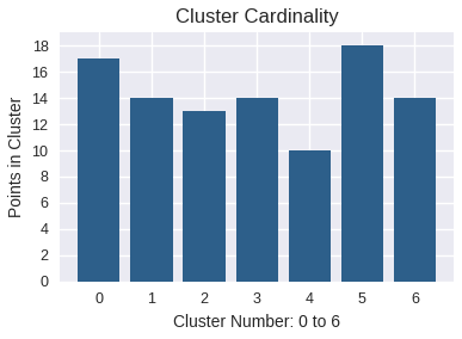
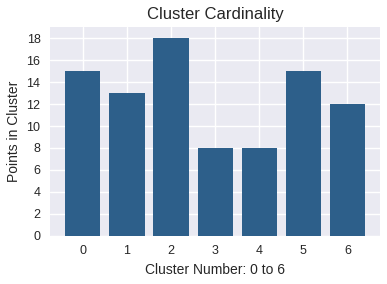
0: 17 -> 15
1: 14 -> 13
2: 13 -> 18
3: 14 -> 8
4: 10 -> 8
5: 18 -> 15
6: 14 -> 12
